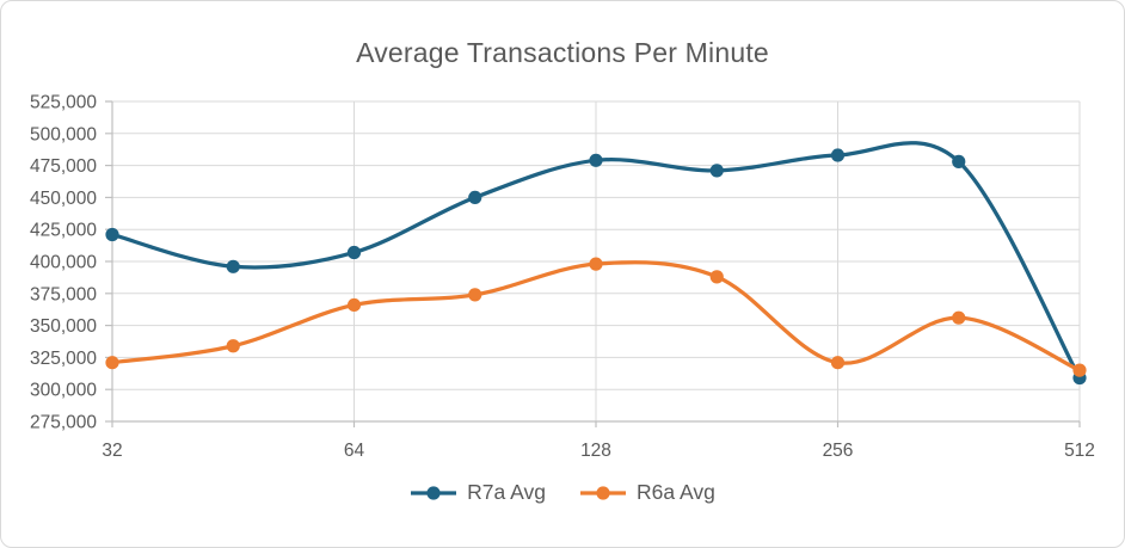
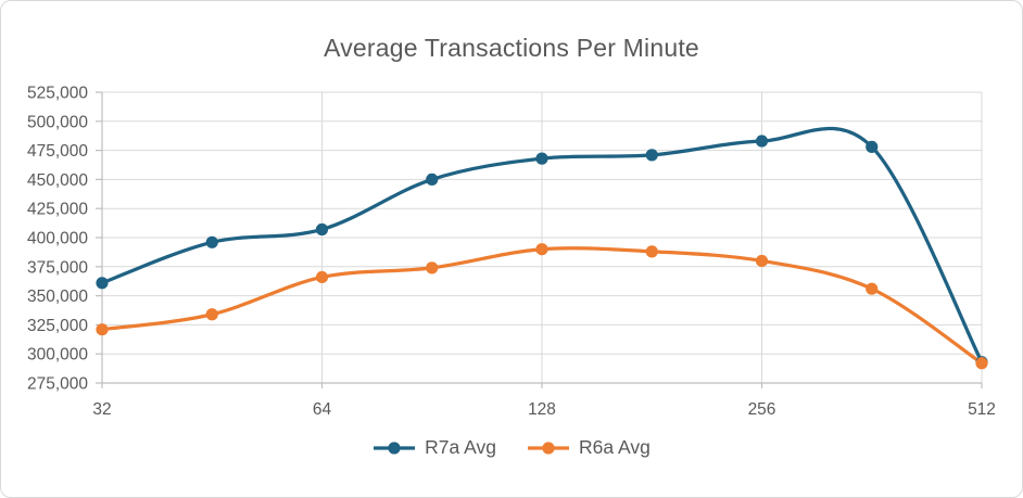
R7a Avg/32: 421000 -> 361000
R7a Avg/128: 479000 -> 468000
R6a Avg/128: 398000 -> 390000
R6a Avg/256: 321000 -> 380000
R7a Avg/512: 309000 -> 293000
R6a Avg/512: 315000 -> 292000
